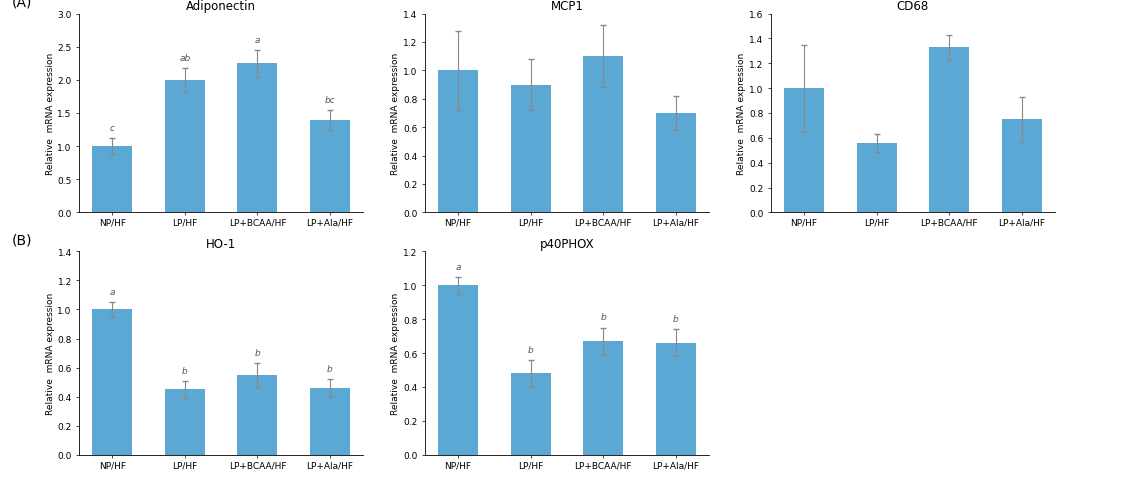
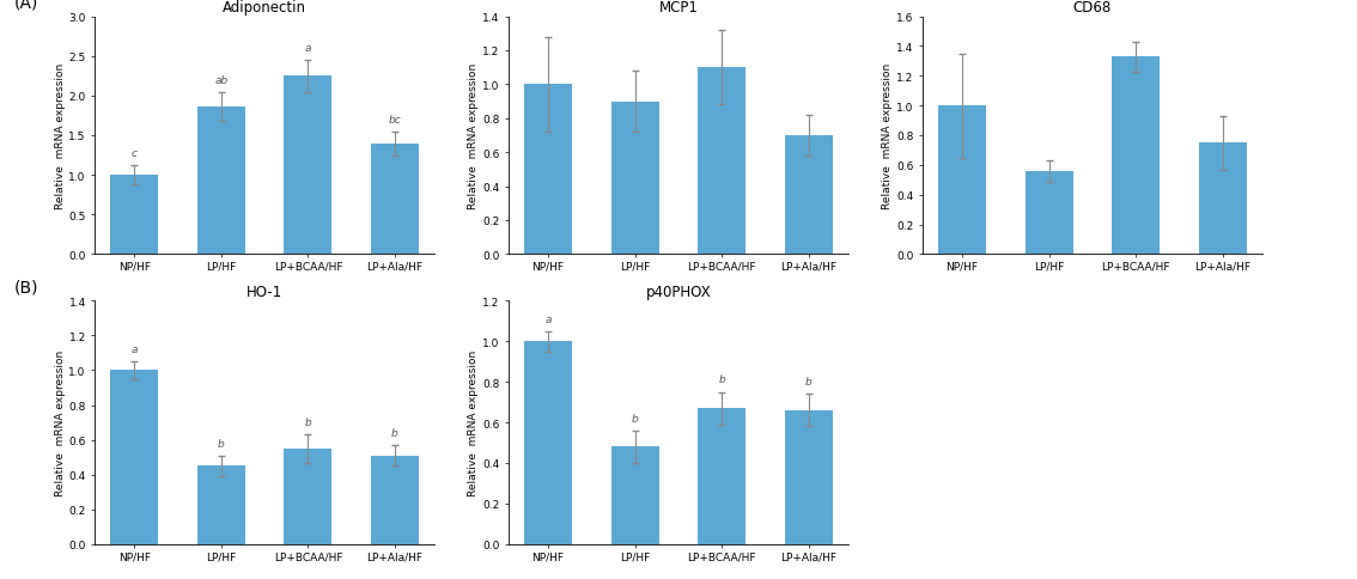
Adiponectin/LP/HF: 2.00 -> 1.86
HO-1/LP+Ala/HF: 0.46 -> 0.51
